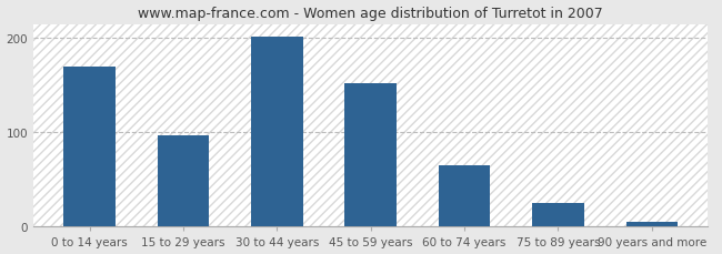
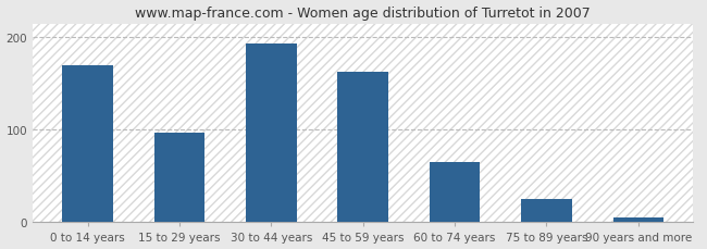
30 to 44 years: 202 -> 193
45 to 59 years: 152 -> 163
